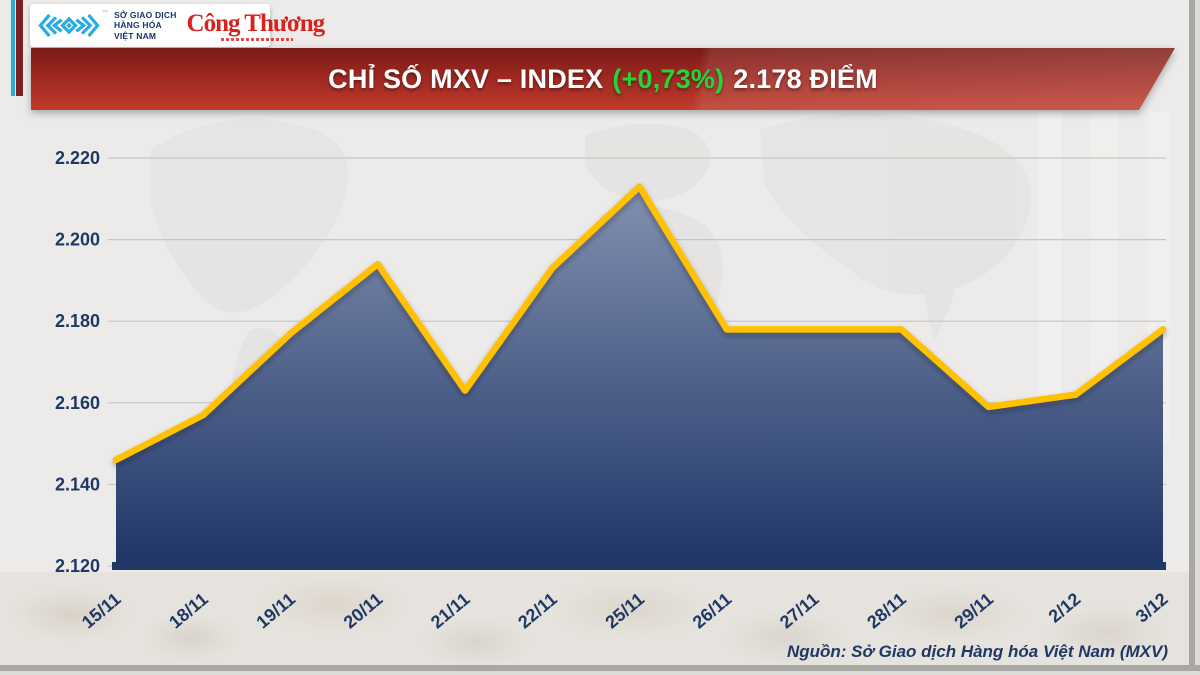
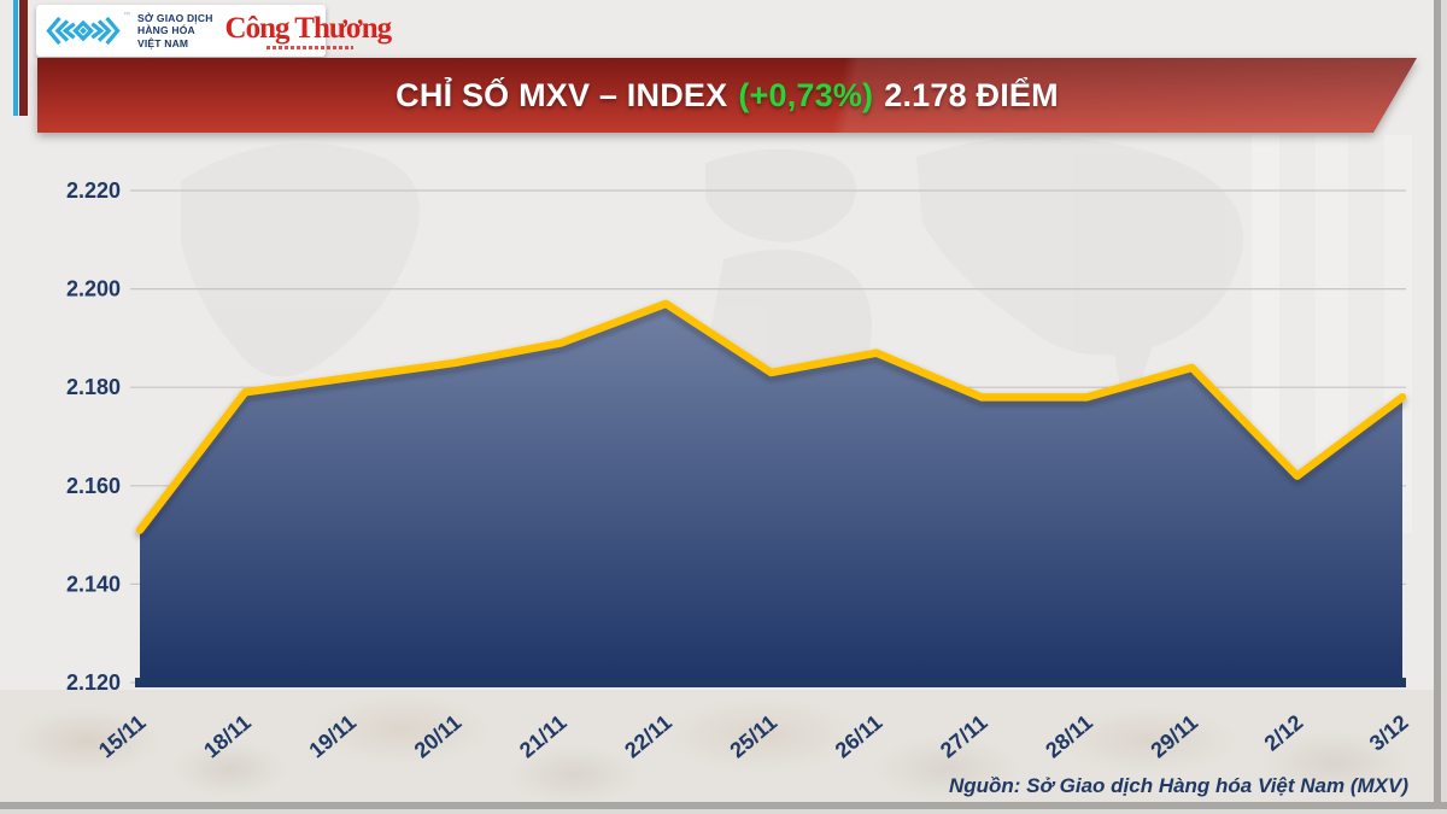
15/11: 2.146 -> 2.151
18/11: 2.157 -> 2.179
19/11: 2.177 -> 2.182
20/11: 2.194 -> 2.185
21/11: 2.163 -> 2.189
22/11: 2.193 -> 2.197
25/11: 2.213 -> 2.183
26/11: 2.178 -> 2.187
29/11: 2.159 -> 2.184
